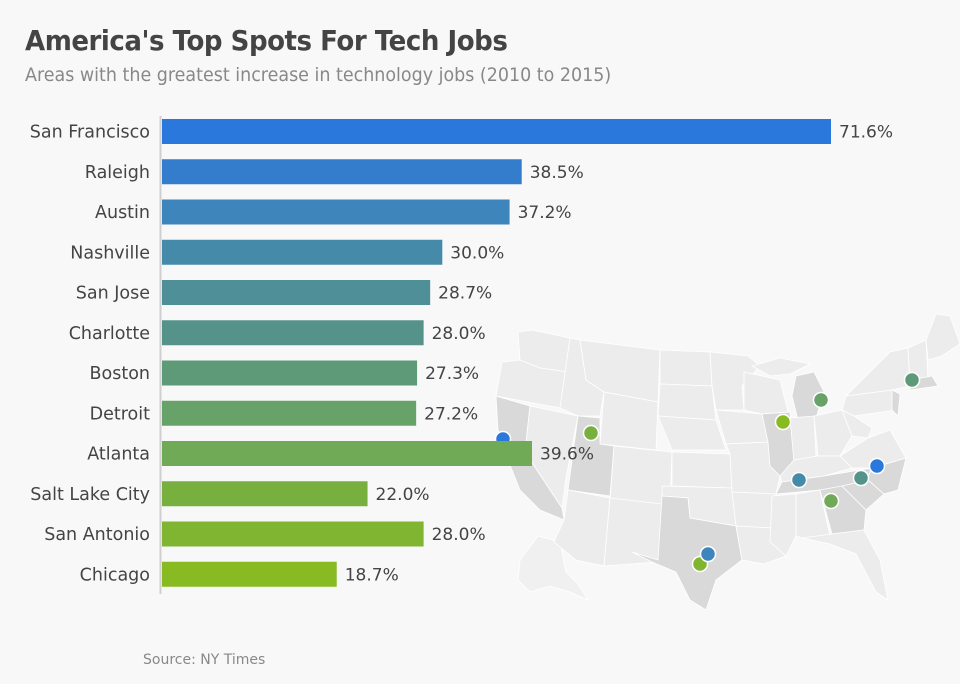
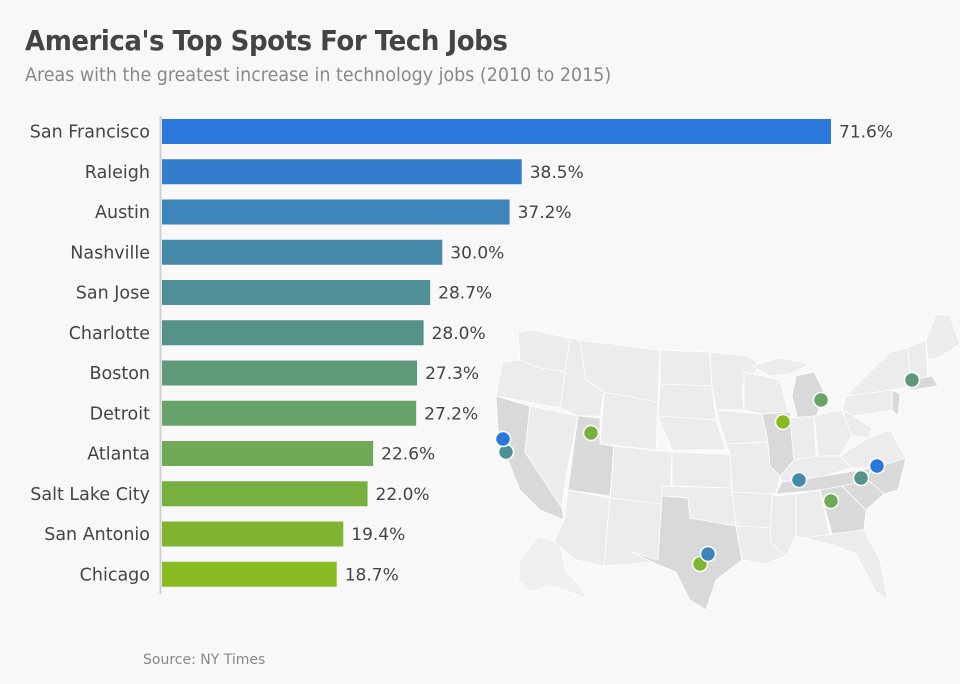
Atlanta: 39.6% -> 22.6%
San Antonio: 28.0% -> 19.4%
